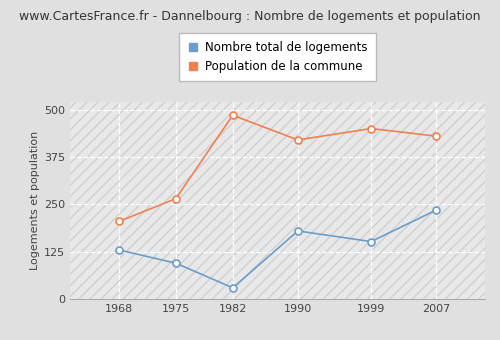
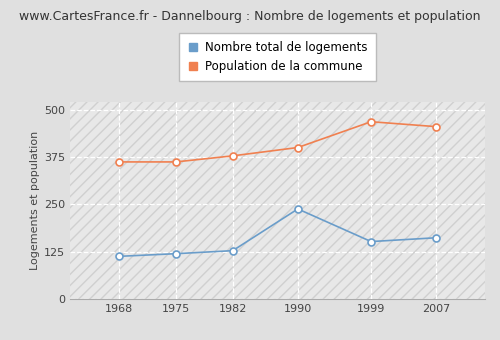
Nombre total de logements/1968: 130 -> 113
Population de la commune/1968: 205 -> 362
Nombre total de logements/1975: 95 -> 120
Population de la commune/1975: 265 -> 362
Nombre total de logements/1982: 30 -> 128
Population de la commune/1982: 485 -> 378
Nombre total de logements/1990: 180 -> 238
Population de la commune/1990: 420 -> 400
Population de la commune/1999: 450 -> 468
Nombre total de logements/2007: 235 -> 162
Population de la commune/2007: 430 -> 455
